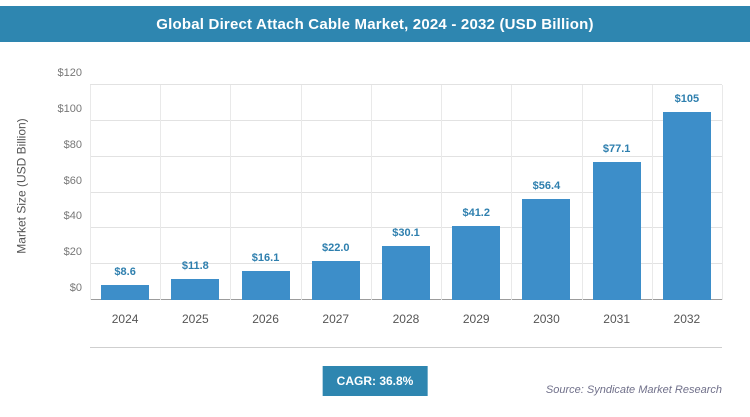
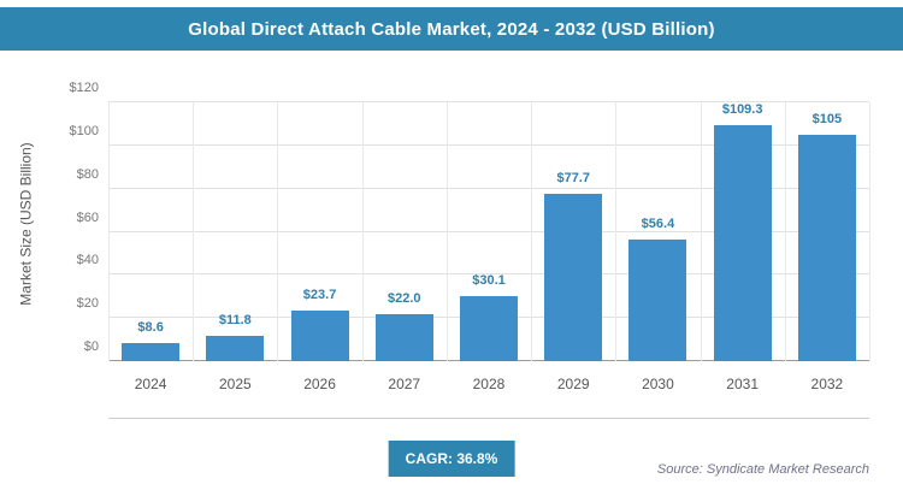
2026: $16.1 -> $23.7
2029: $41.2 -> $77.7
2031: $77.1 -> $109.3
